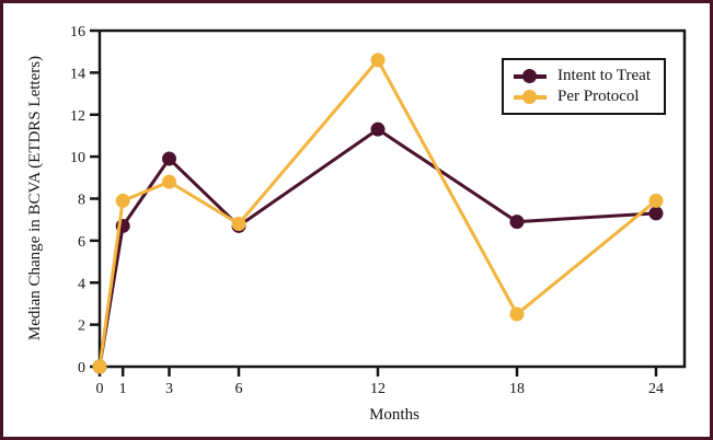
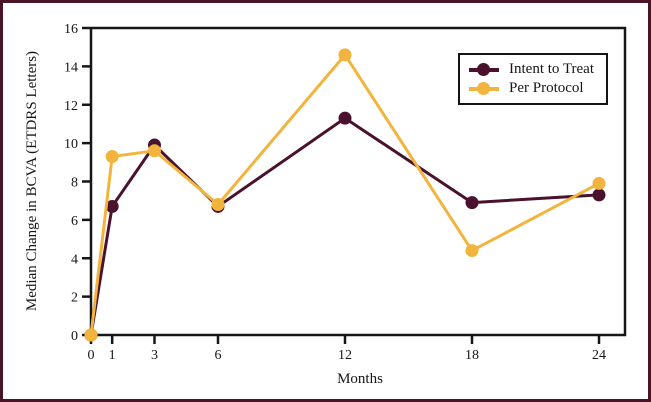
Per Protocol/1: 7.9 -> 9.3
Per Protocol/3: 8.8 -> 9.6
Per Protocol/18: 2.5 -> 4.4
